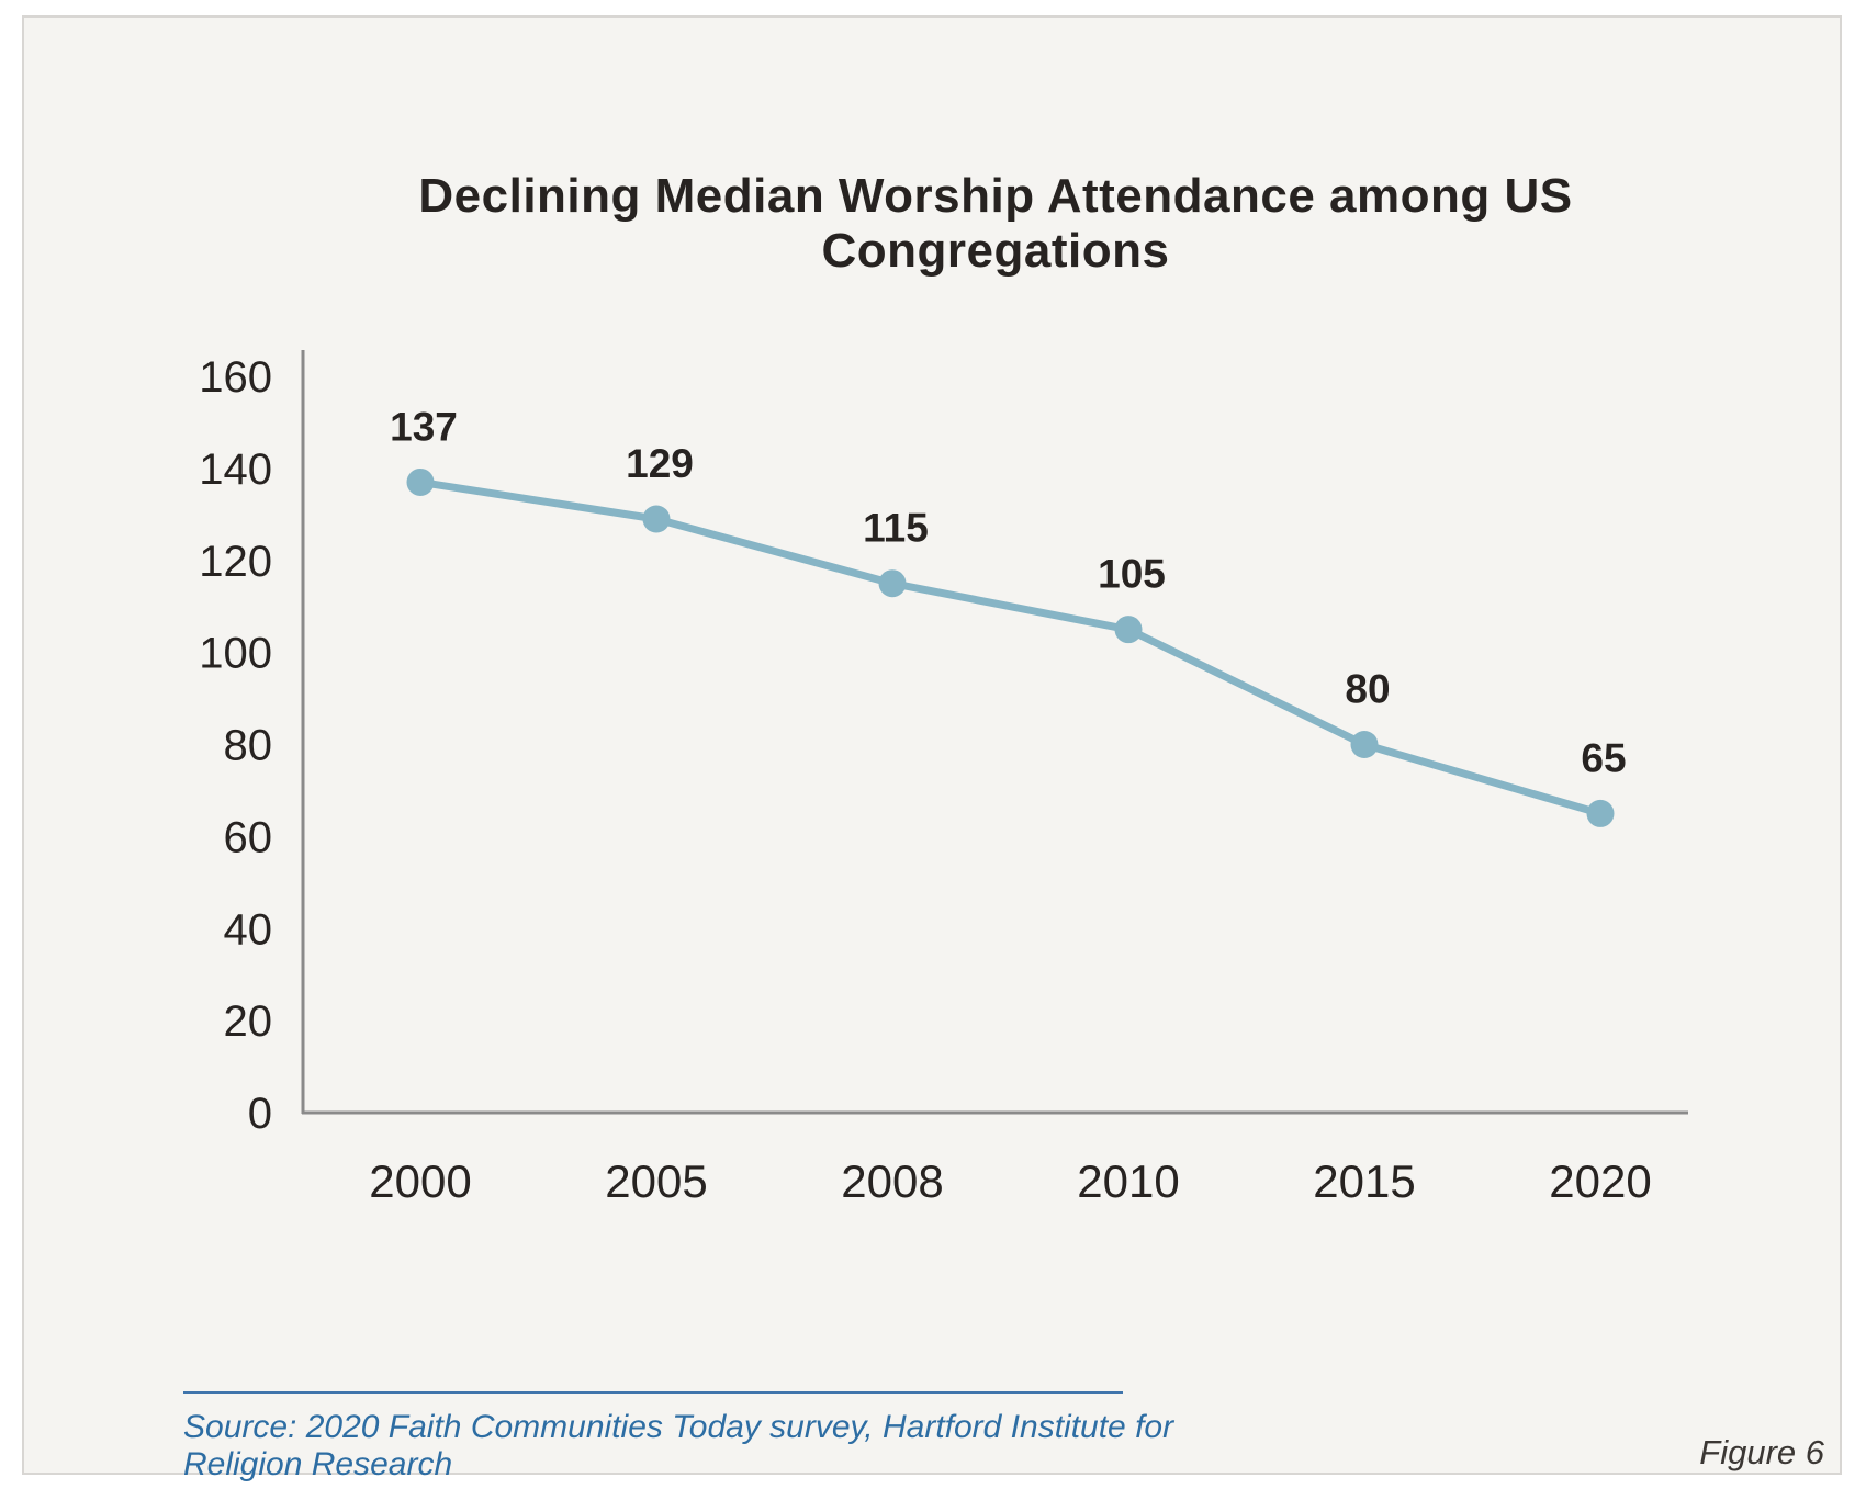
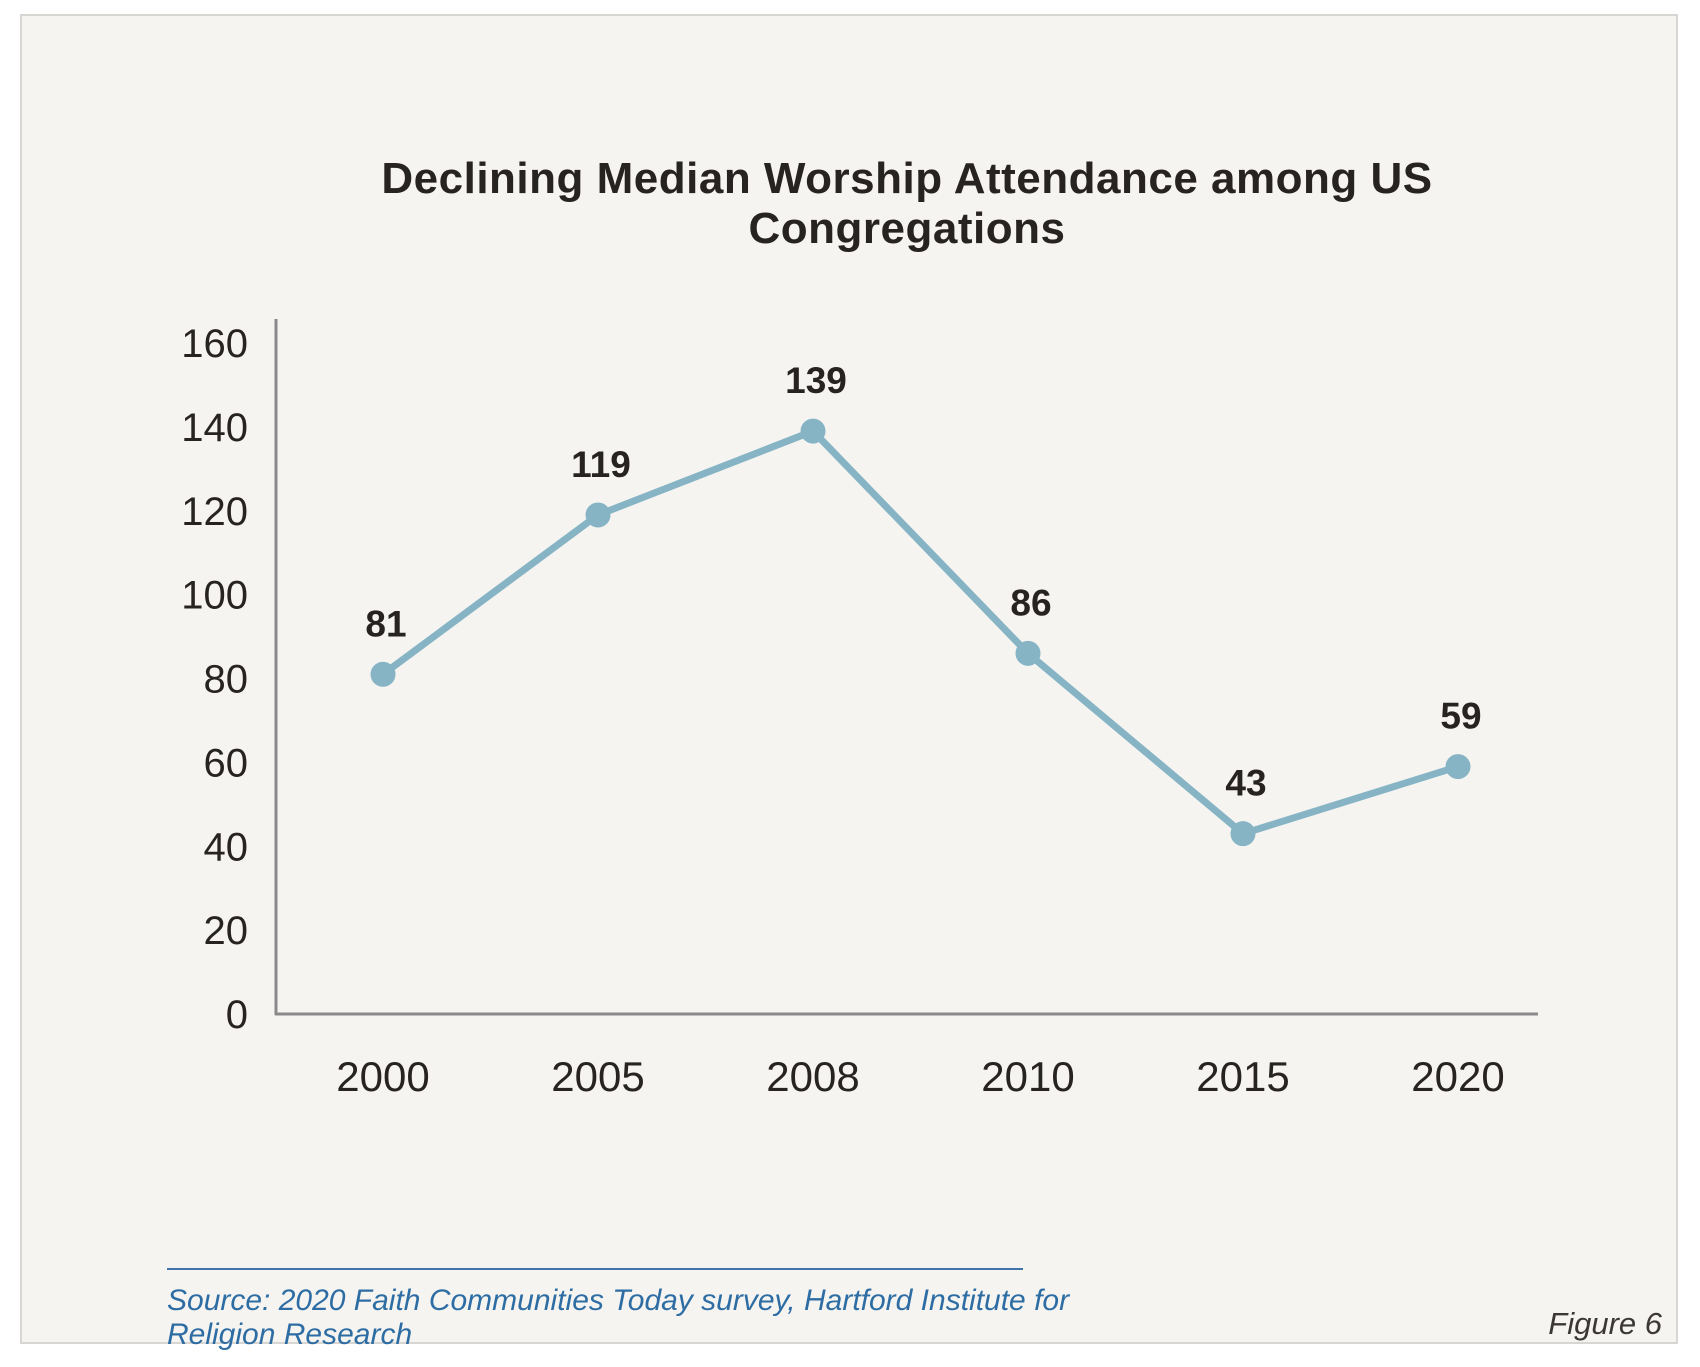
2000: 137 -> 81
2005: 129 -> 119
2008: 115 -> 139
2010: 105 -> 86
2015: 80 -> 43
2020: 65 -> 59
